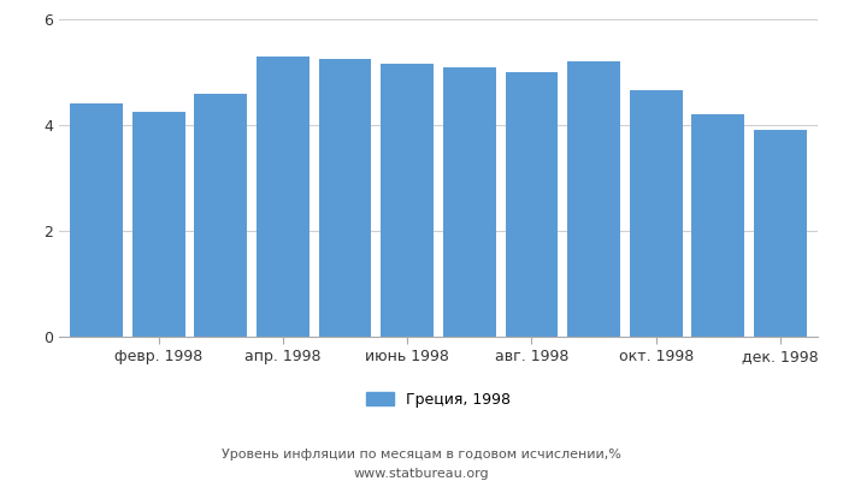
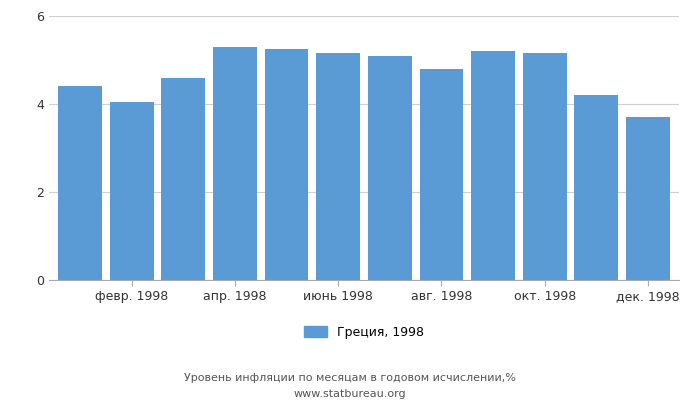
февр. 1998: 4.25 -> 4.05
авг. 1998: 5.00 -> 4.80
окт. 1998: 4.65 -> 5.15
дек. 1998: 3.90 -> 3.70
